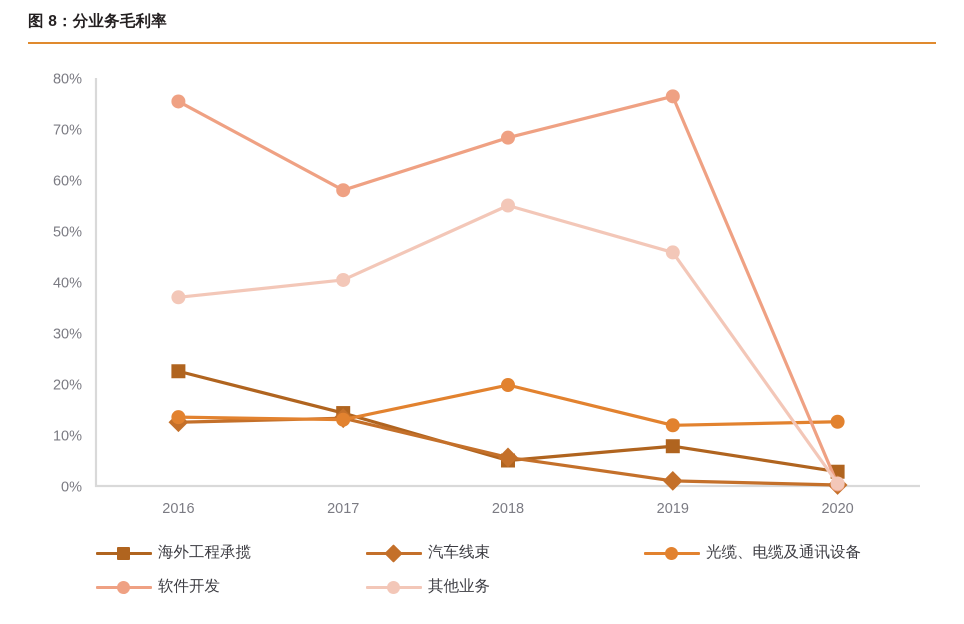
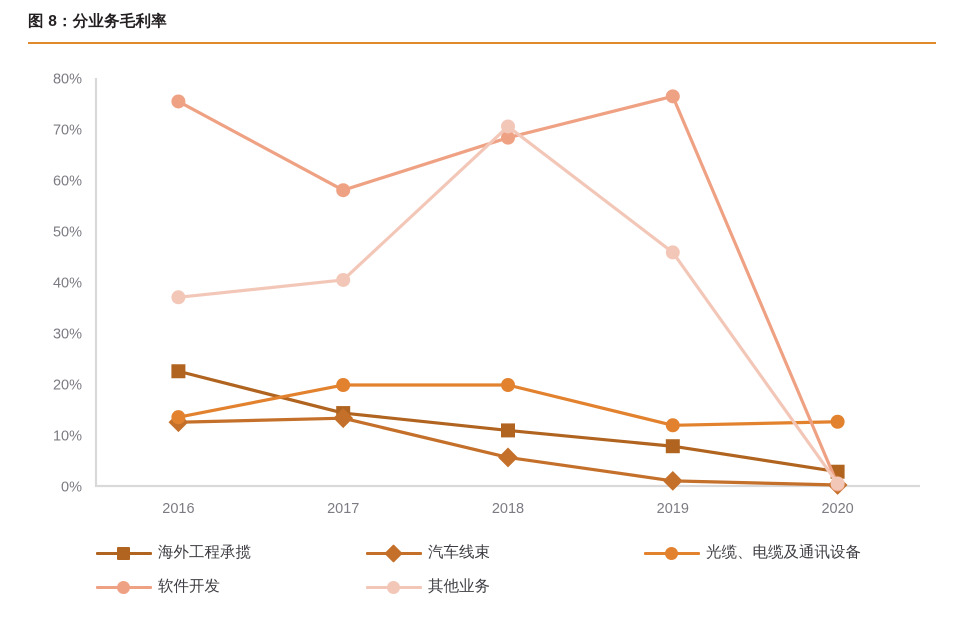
光缆、电缆及通讯设备/2017: 13% -> 20%
海外工程承揽/2018: 5% -> 11%
其他业务/2018: 55% -> 70%
